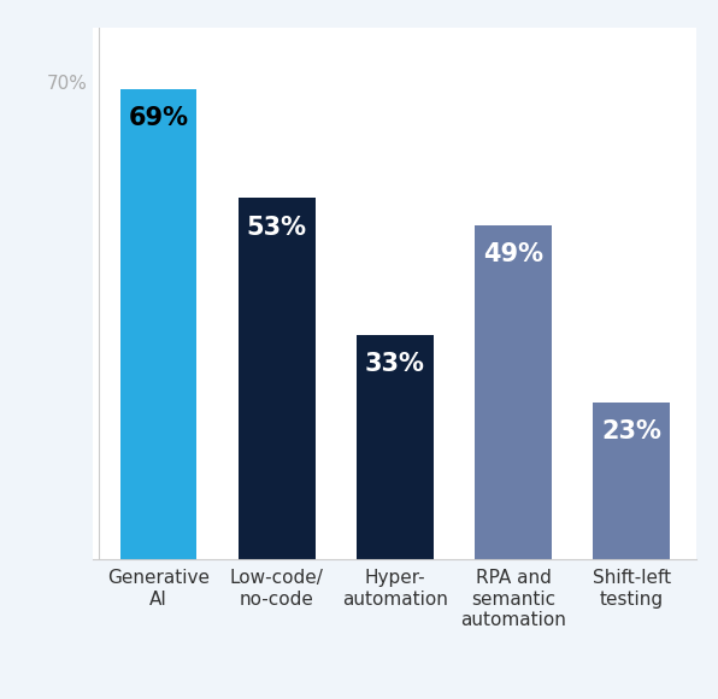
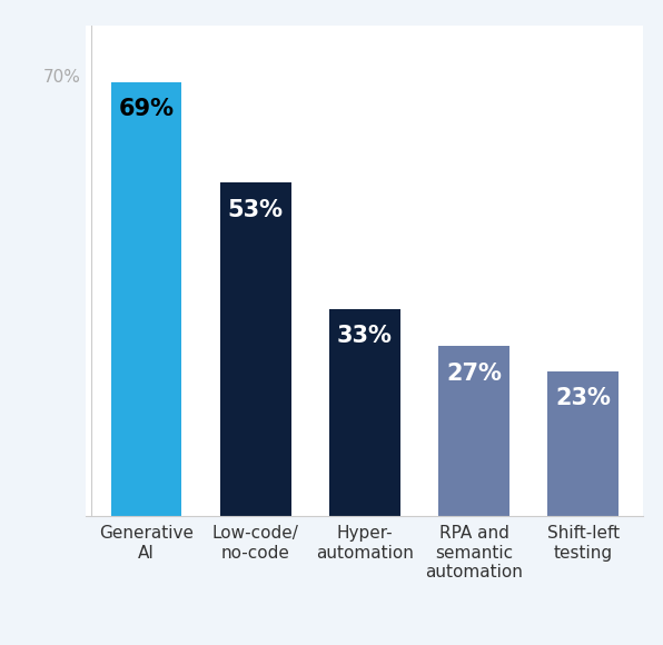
RPA and semantic automation: 49% -> 27%
